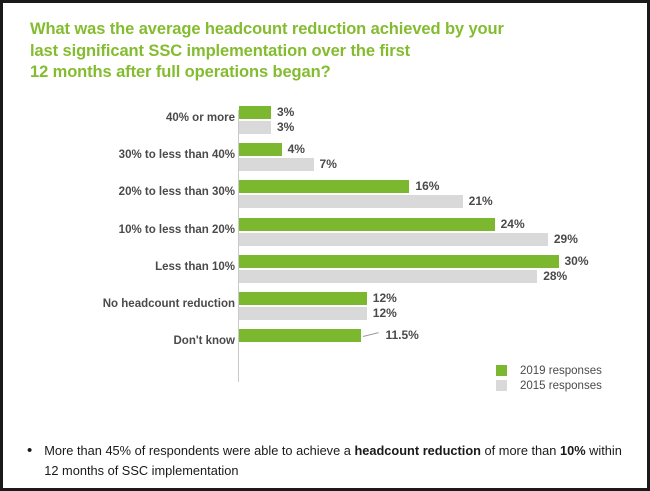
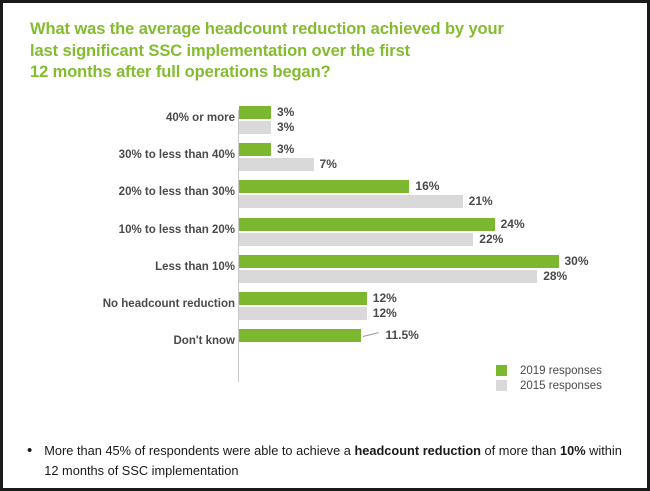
2019 responses/30% to less than 40%: 4% -> 3%
2015 responses/10% to less than 20%: 29% -> 22%
